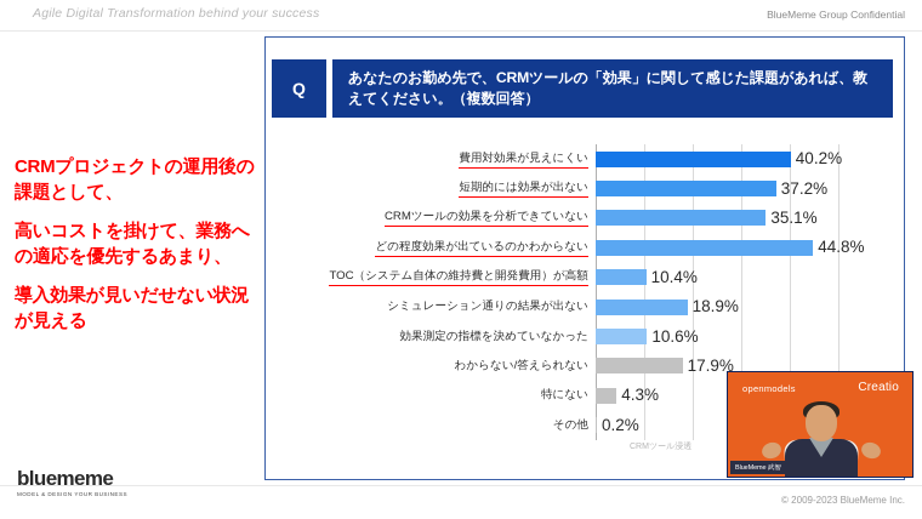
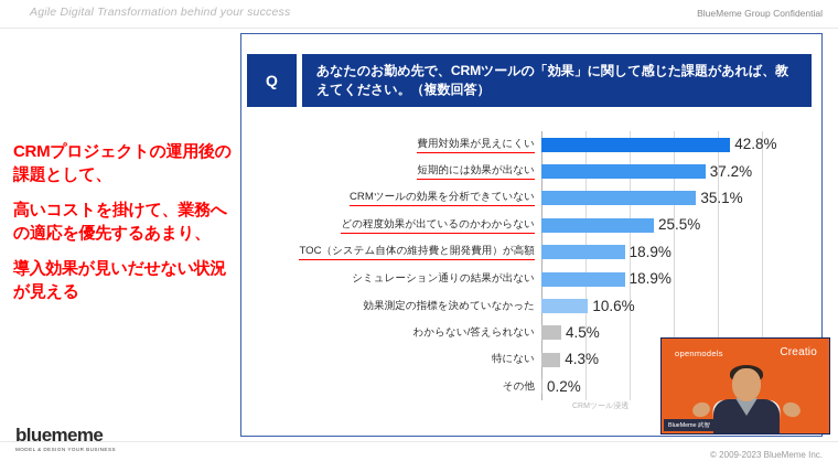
費用対効果が見えにくい: 40.2% -> 42.8%
どの程度効果が出ているのかわからない: 44.8% -> 25.5%
TOC（システム自体の維持費と開発費用）が高額: 10.4% -> 18.9%
わからない/答えられない: 17.9% -> 4.5%
